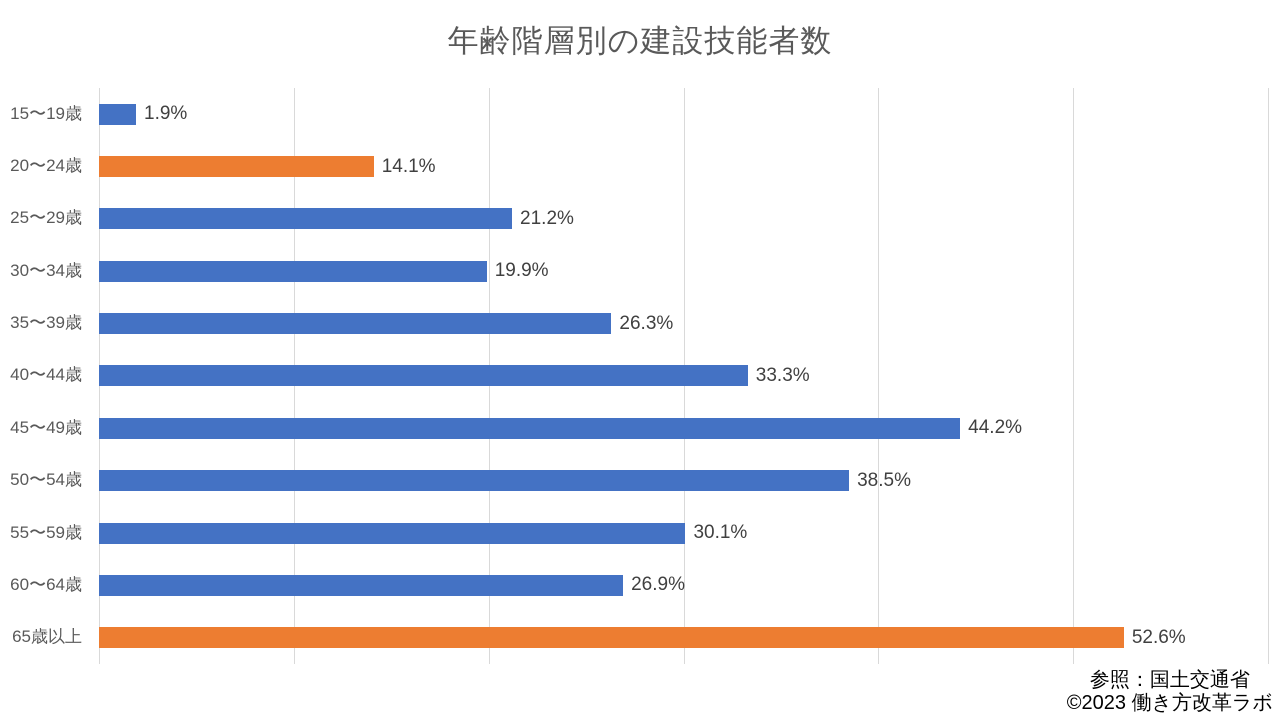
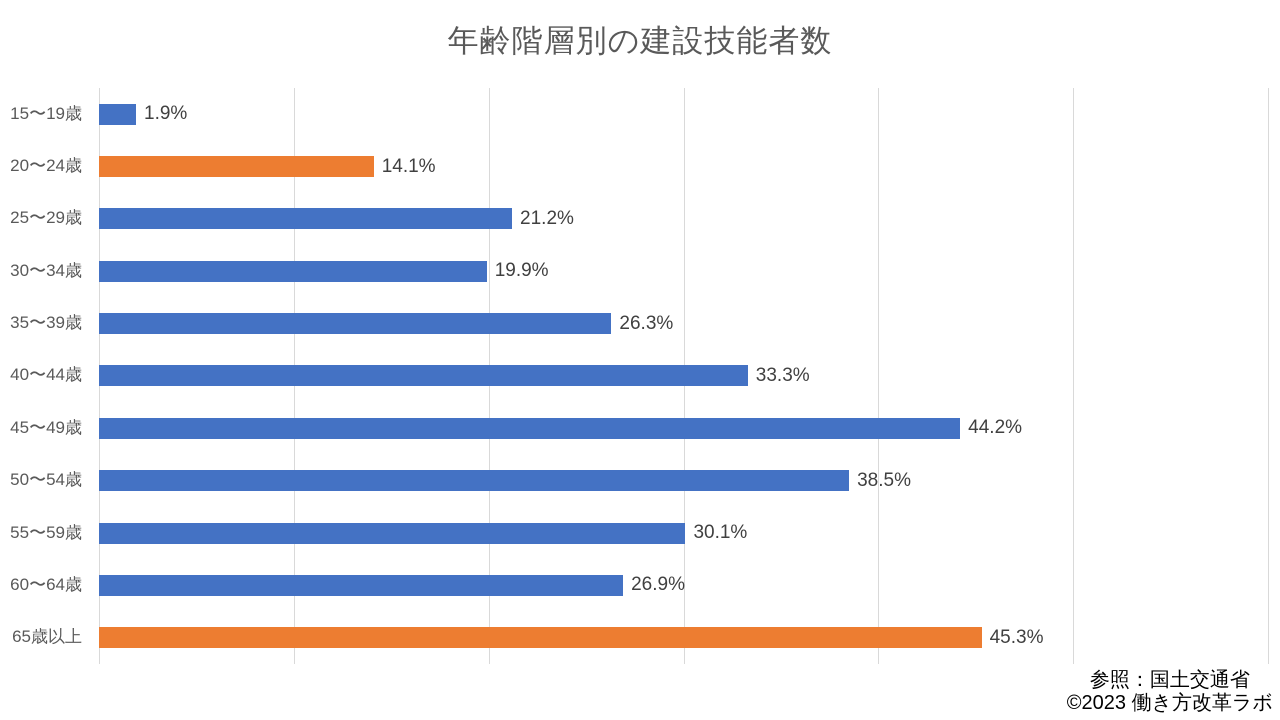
65歳以上: 52.6% -> 45.3%
